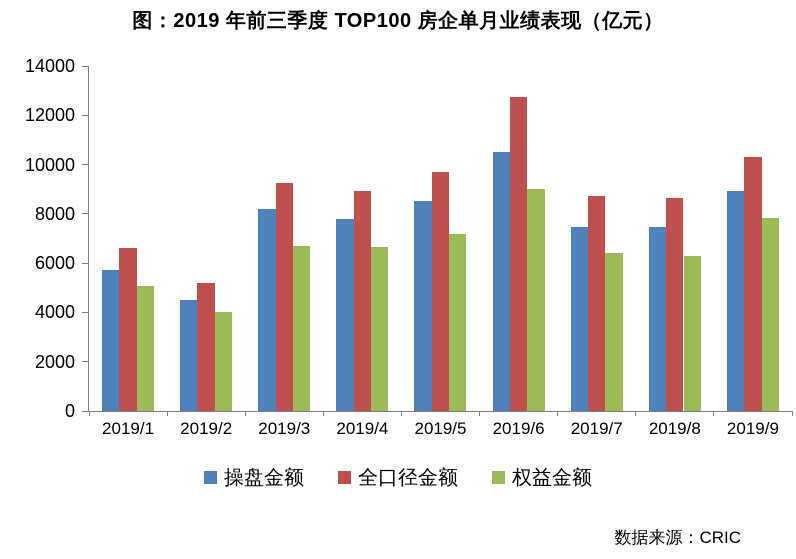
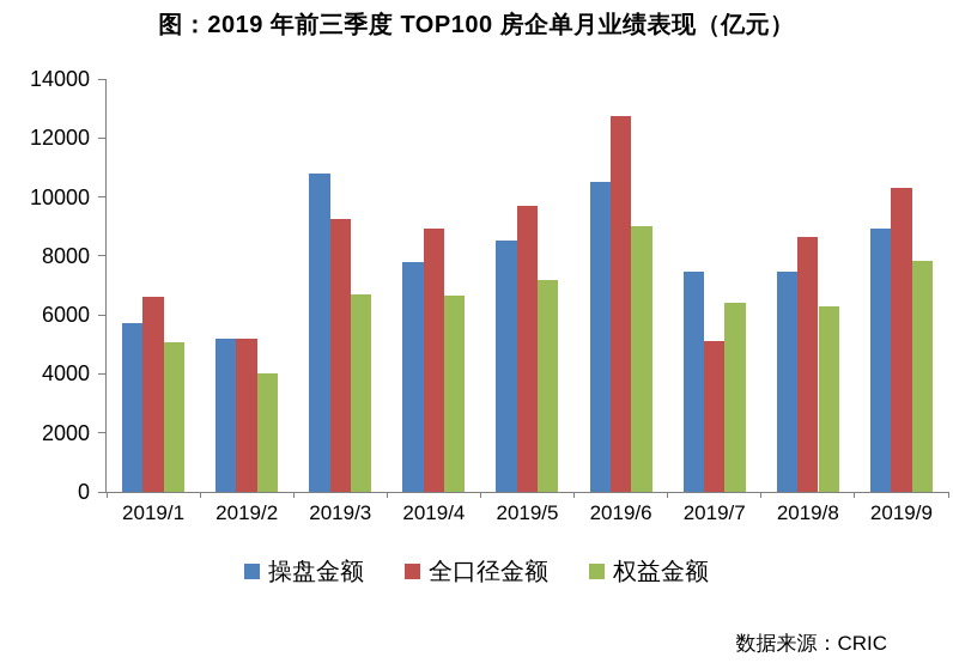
操盘金额/2019/2: 4500 -> 5200
操盘金额/2019/3: 8200 -> 10800
全口径金额/2019/7: 8700 -> 5100
